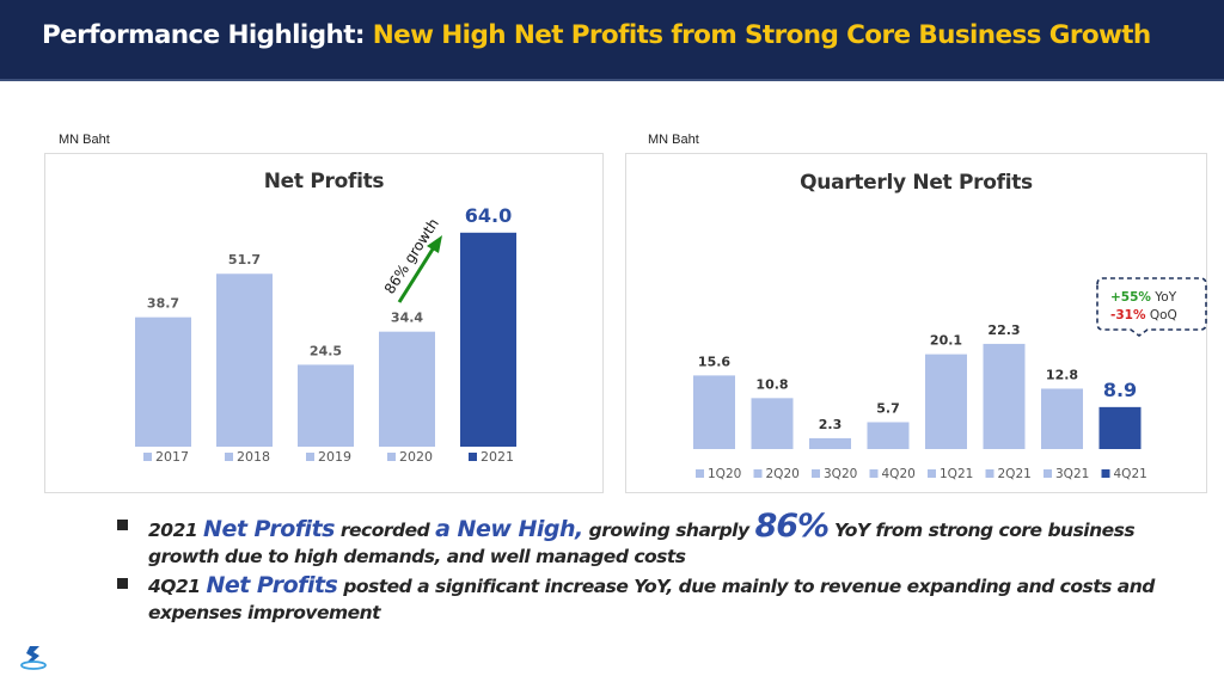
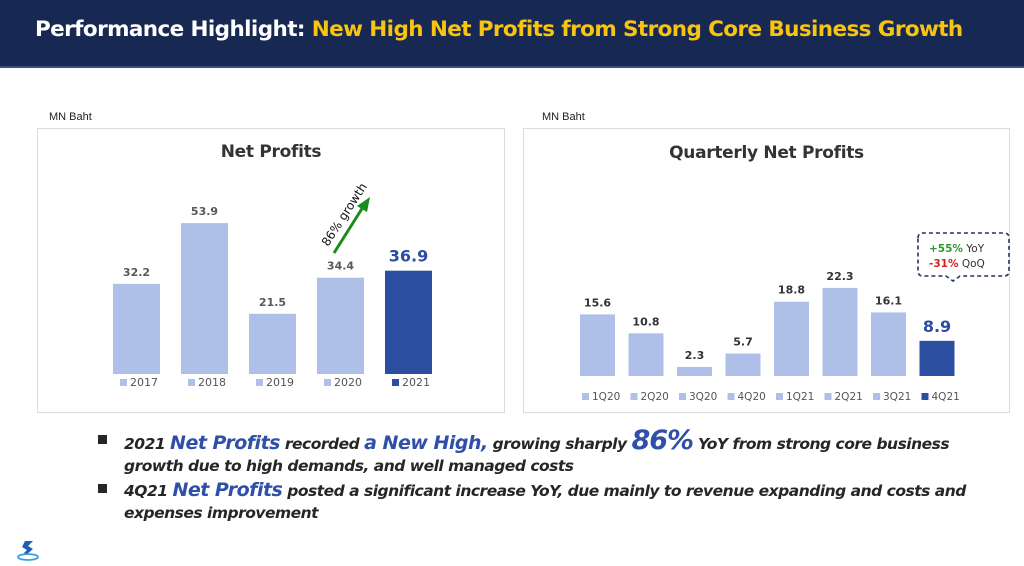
Net Profits/2017: 38.7 -> 32.2
Net Profits/2018: 51.7 -> 53.9
Net Profits/2019: 24.5 -> 21.5
Net Profits/2021: 64.0 -> 36.9
Quarterly Net Profits/1Q21: 20.1 -> 18.8
Quarterly Net Profits/3Q21: 12.8 -> 16.1
